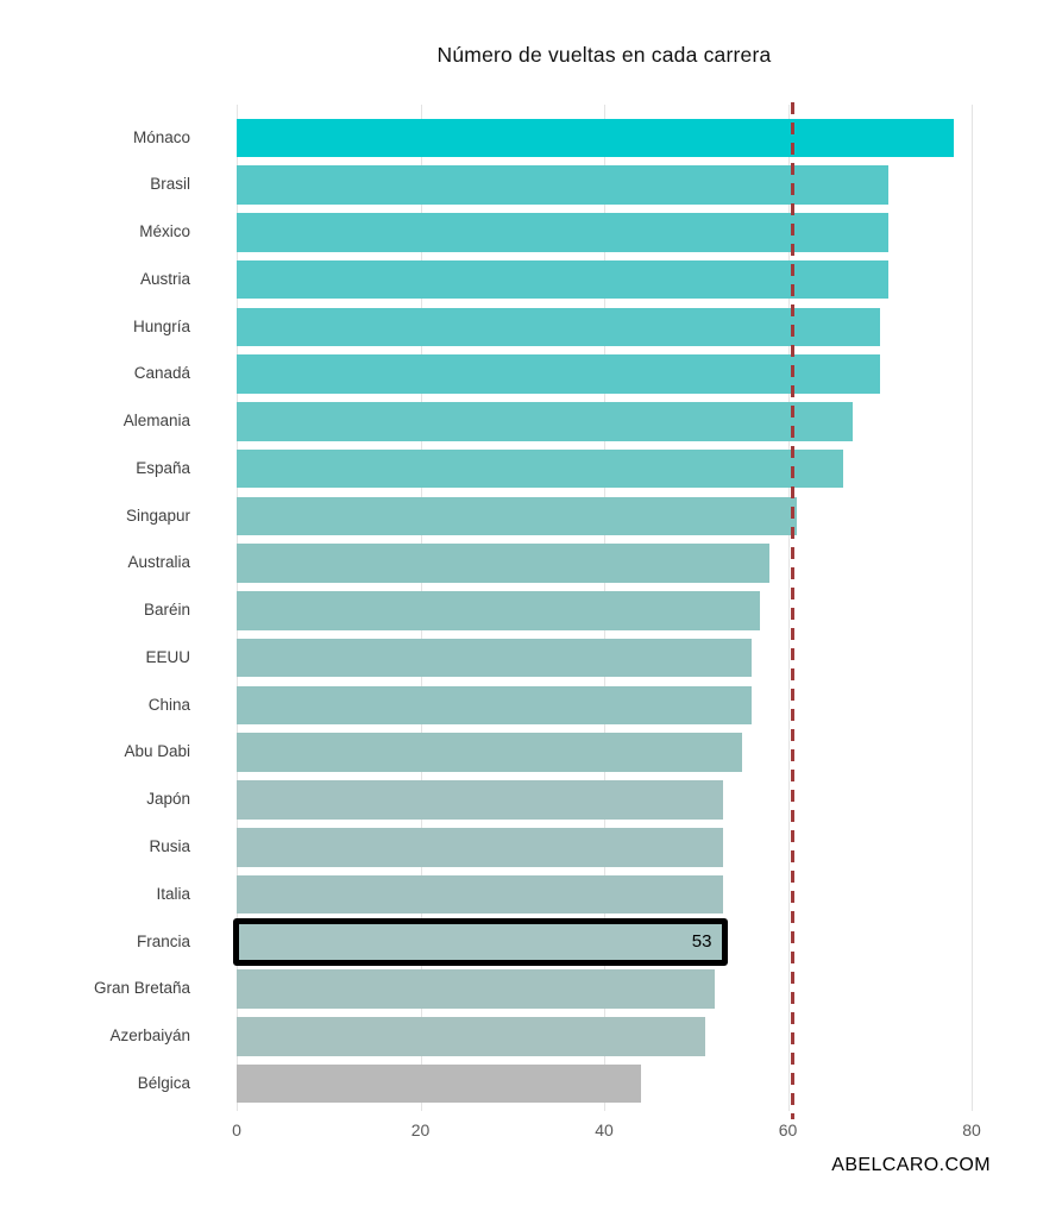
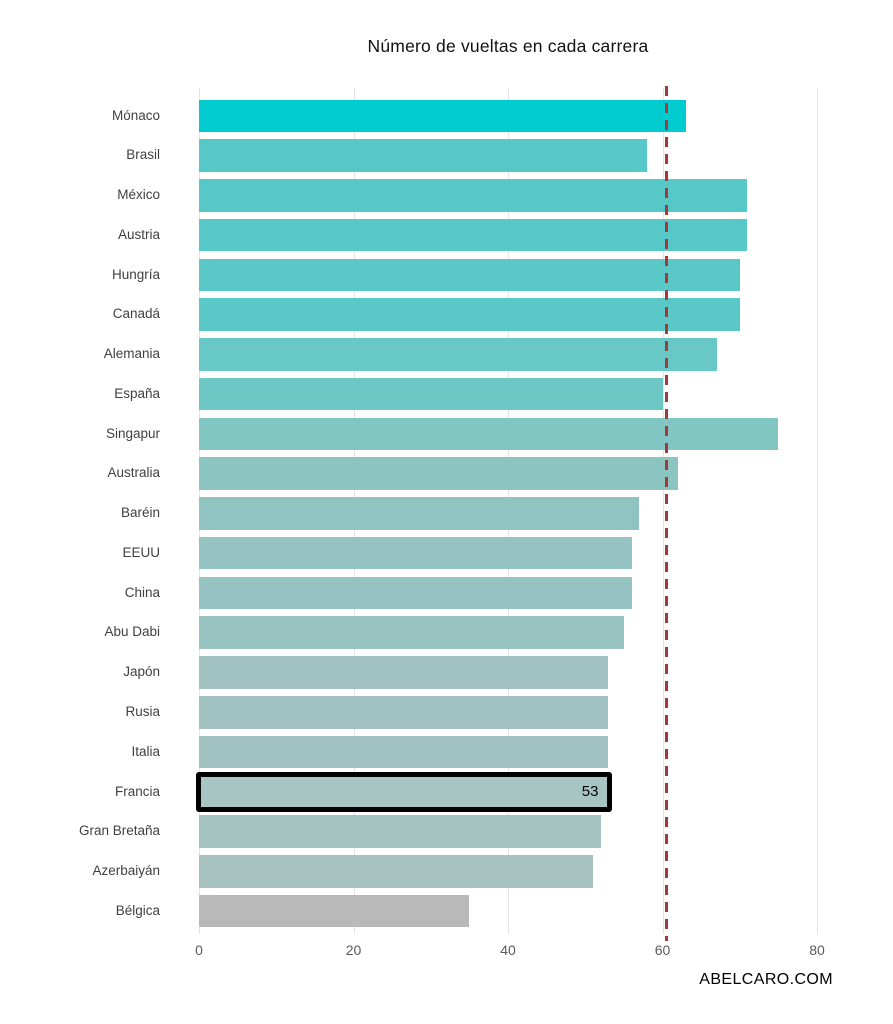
Mónaco: 78 -> 63
Brasil: 71 -> 58
España: 66 -> 60
Singapur: 61 -> 75
Australia: 58 -> 62
Bélgica: 44 -> 35
